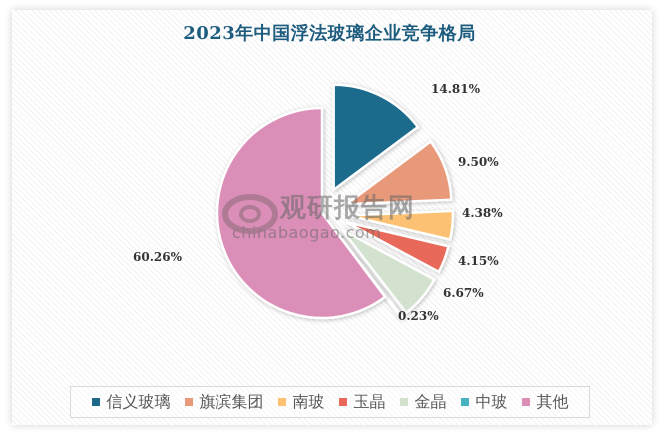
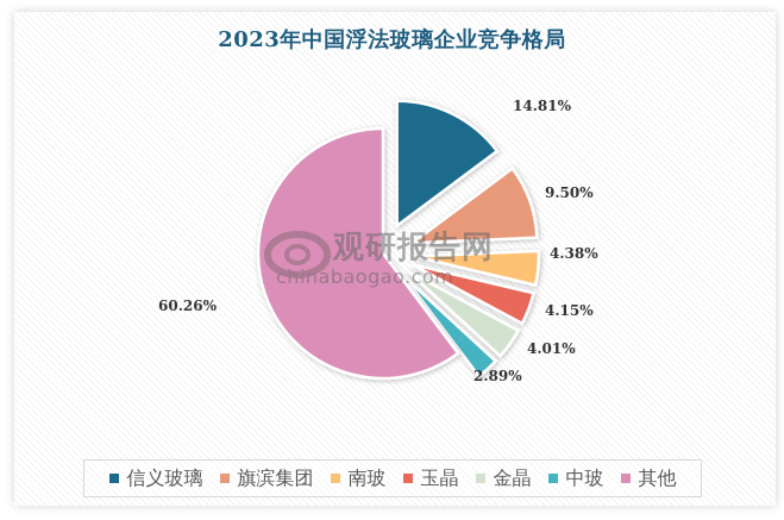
金晶: 6.67% -> 4.01%
中玻: 0.23% -> 2.89%
